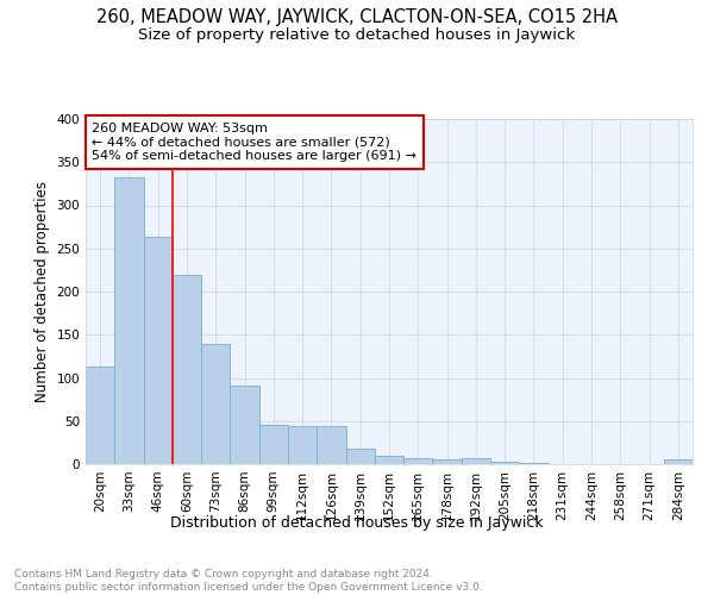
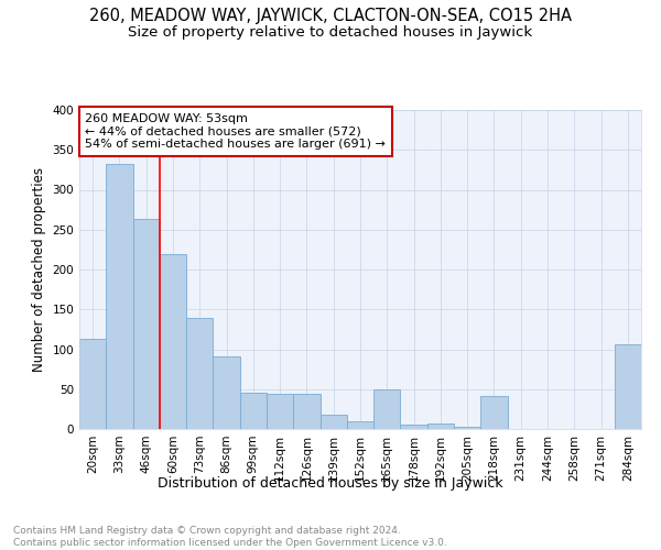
165sqm: 7 -> 50
218sqm: 2 -> 42
284sqm: 5 -> 106
